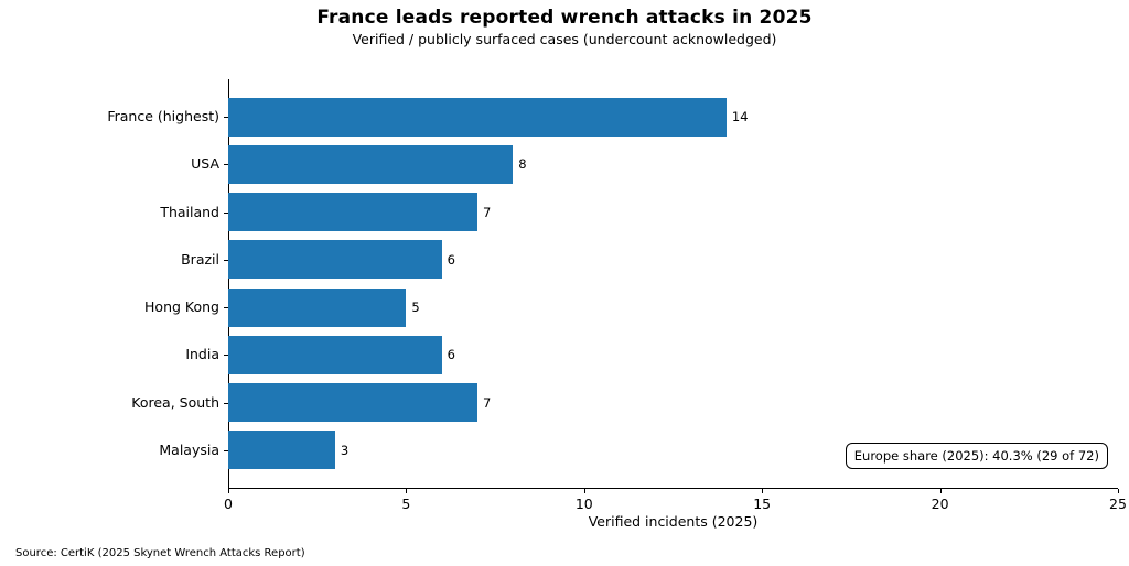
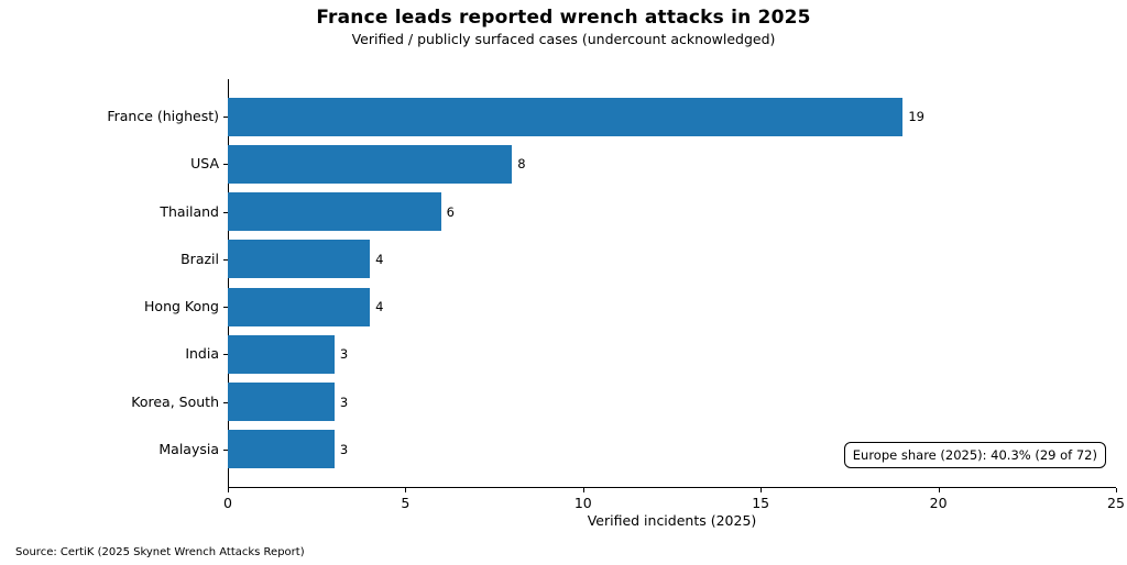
France (highest): 14 -> 19
Thailand: 7 -> 6
Brazil: 6 -> 4
Hong Kong: 5 -> 4
India: 6 -> 3
Korea, South: 7 -> 3
